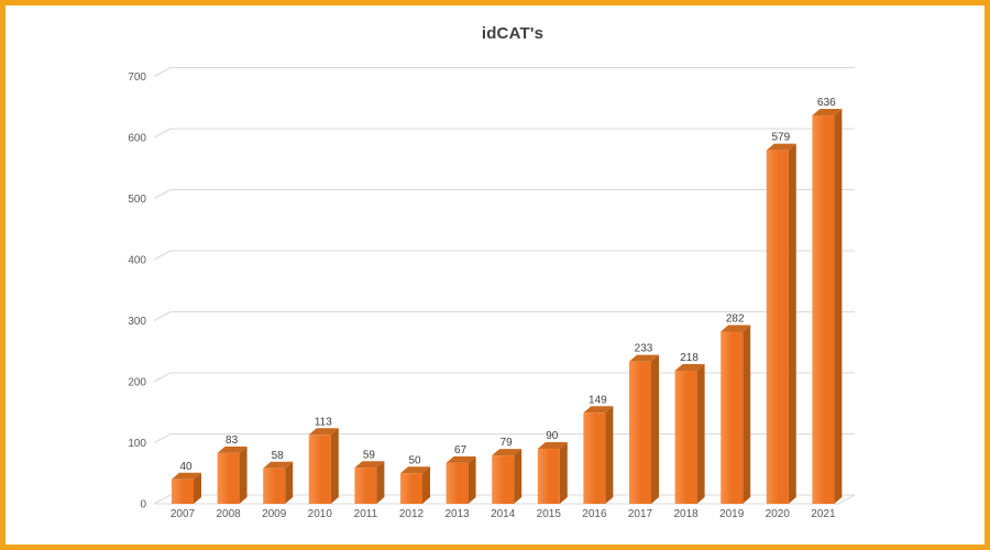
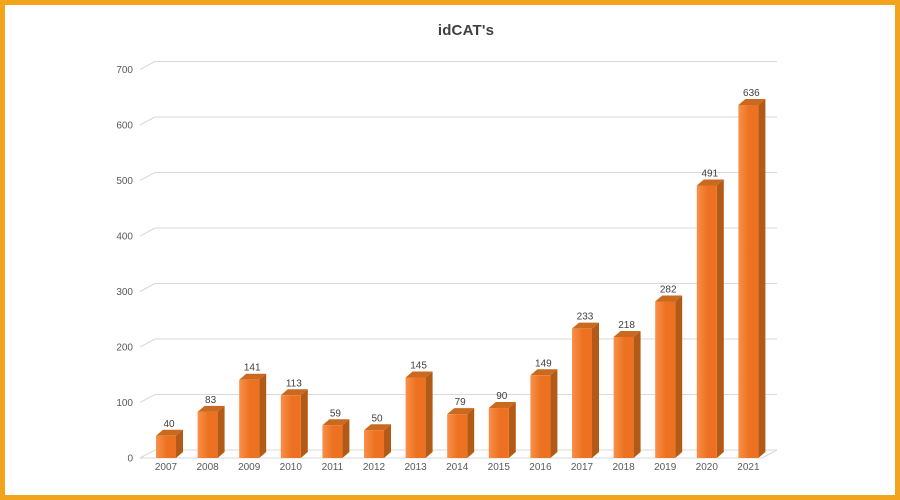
2009: 58 -> 141
2013: 67 -> 145
2020: 579 -> 491
